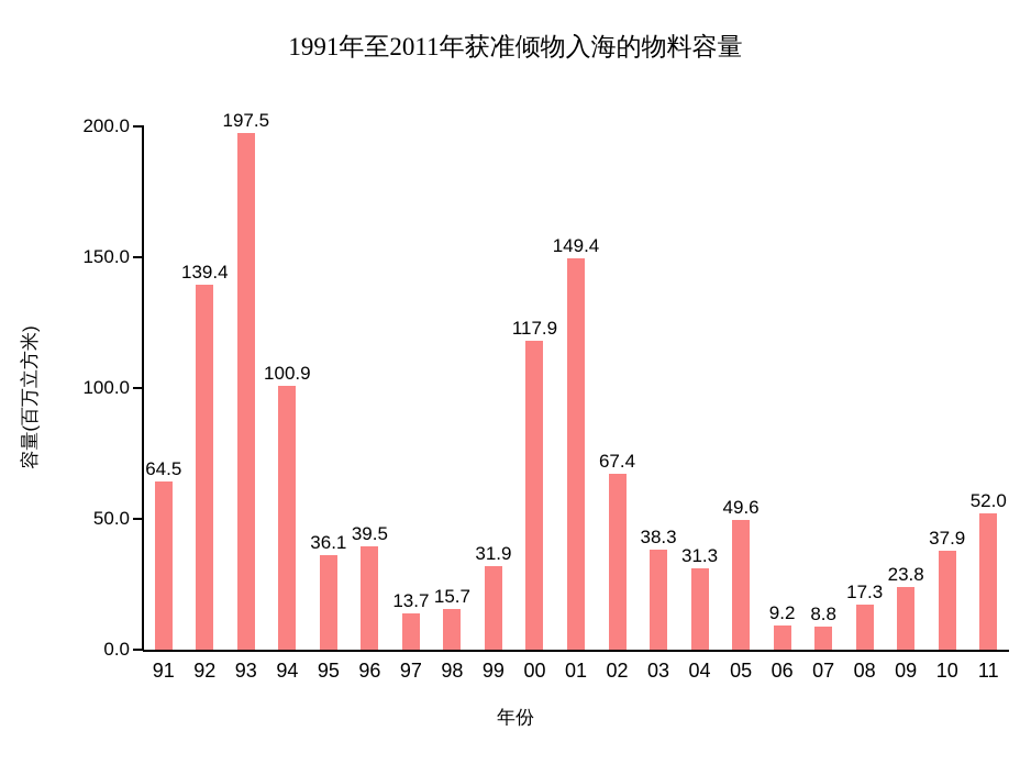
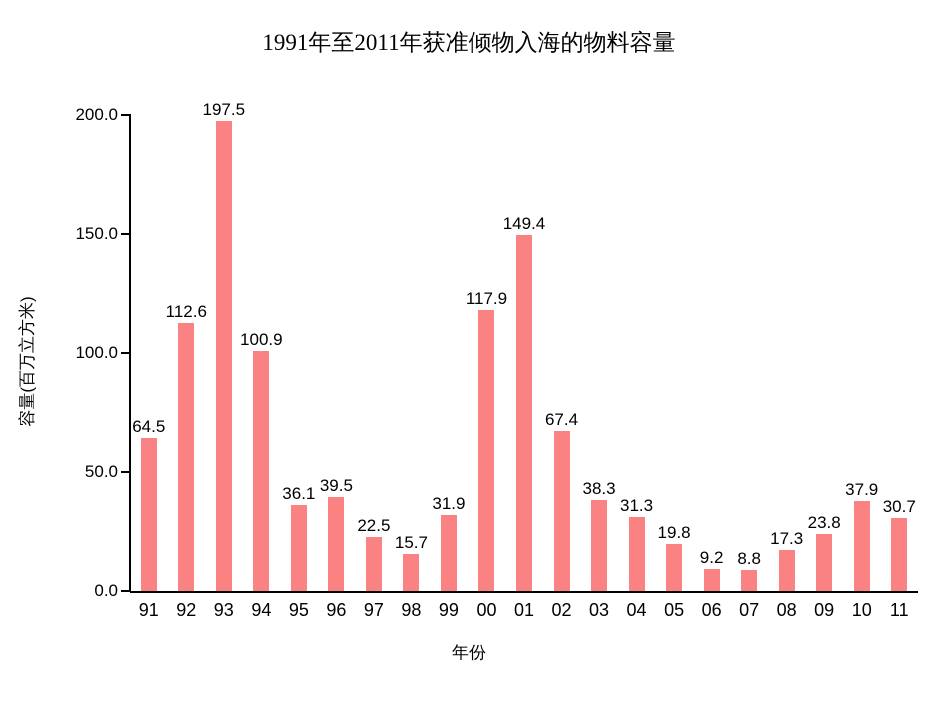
92: 139.4 -> 112.6
97: 13.7 -> 22.5
05: 49.6 -> 19.8
11: 52.0 -> 30.7
